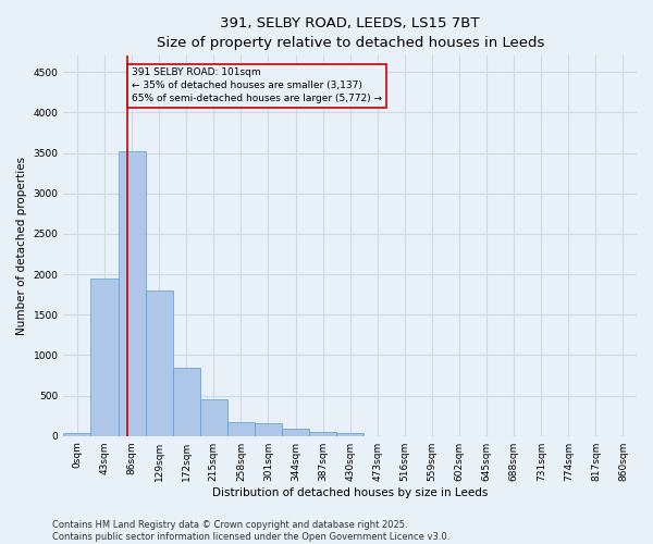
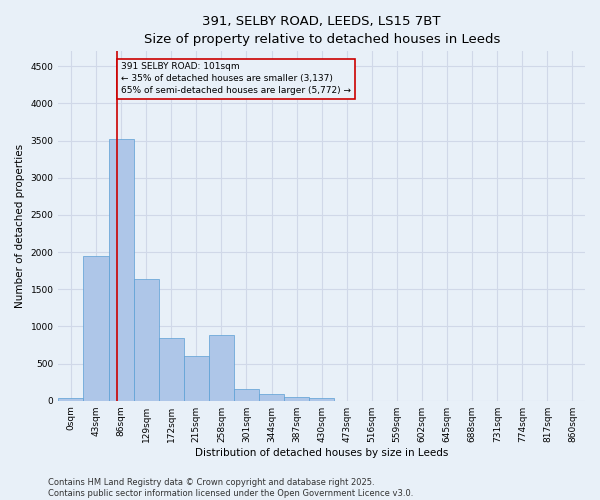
129sqm: 1800 -> 1640
215sqm: 450 -> 600
258sqm: 160 -> 880
